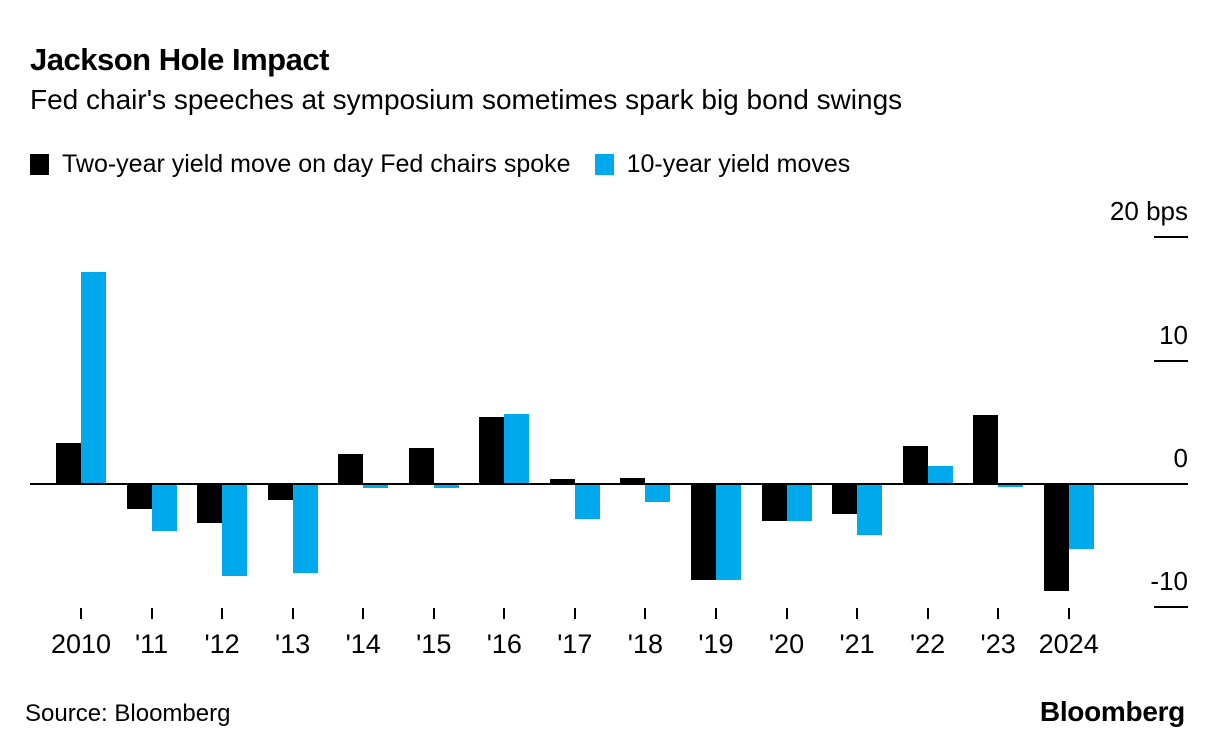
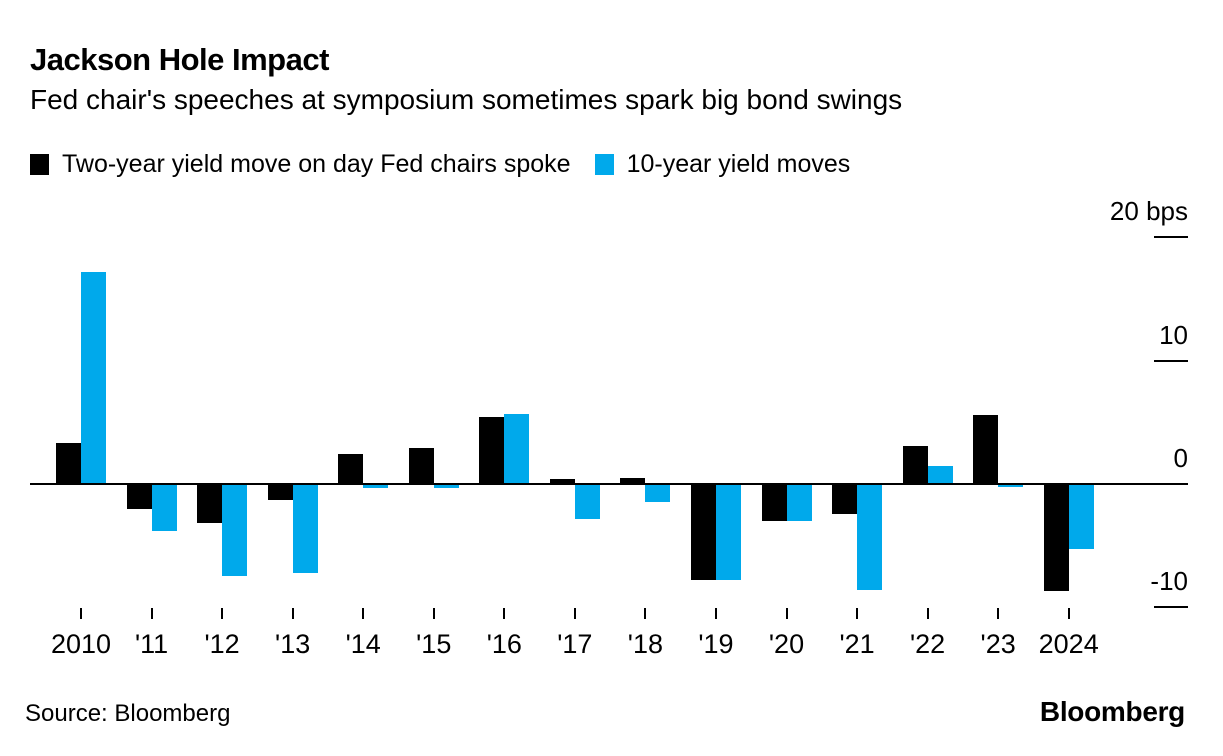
10-year yield moves/'21: -4.1 -> -8.6
